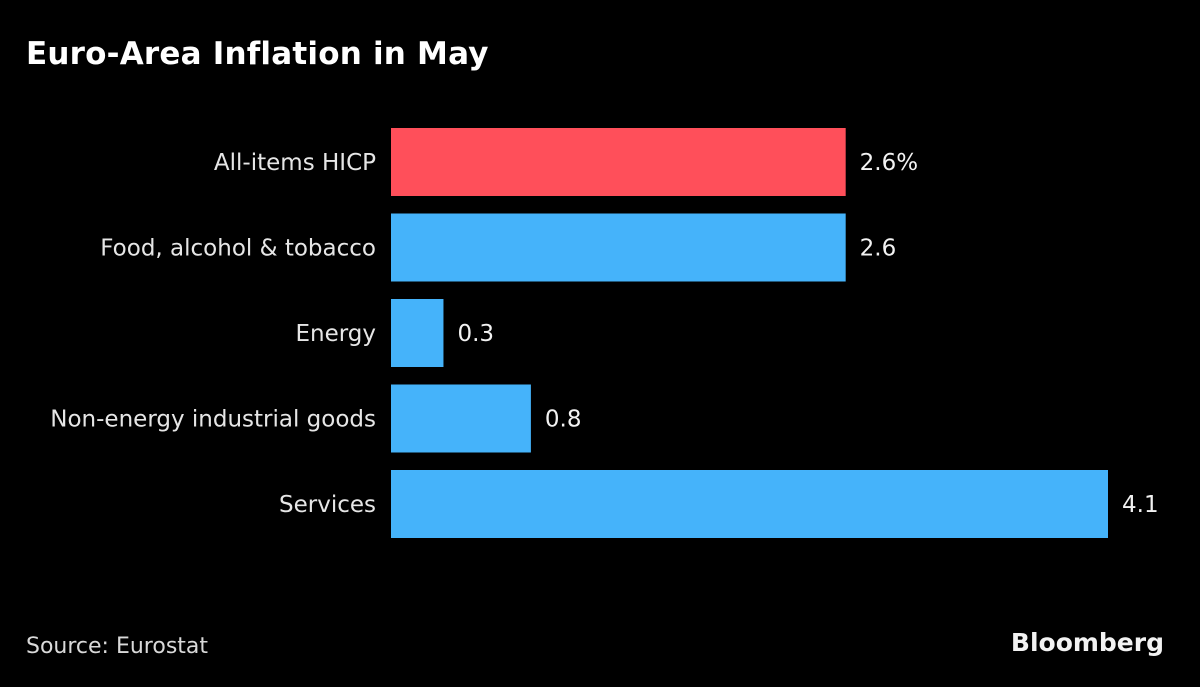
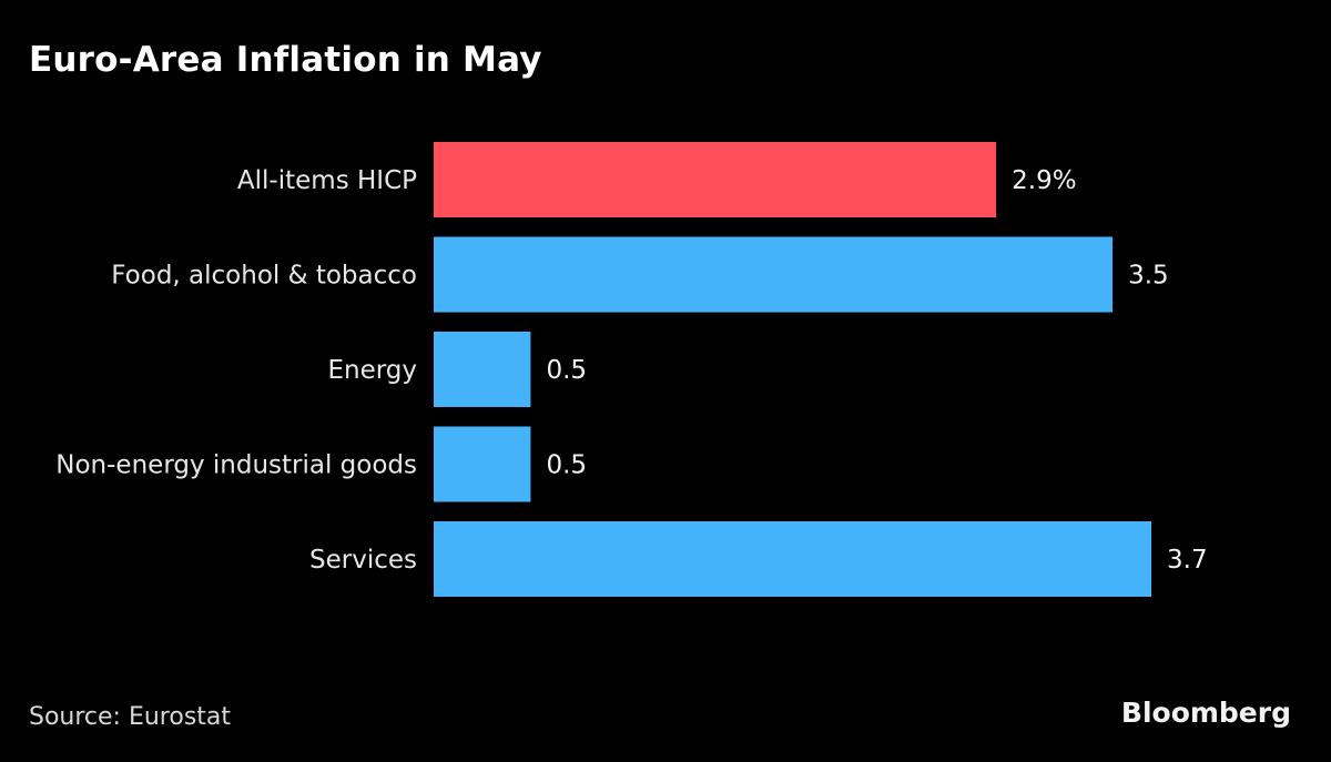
All-items HICP: 2.6% -> 2.9%
Food, alcohol & tobacco: 2.6 -> 3.5
Energy: 0.3 -> 0.5
Non-energy industrial goods: 0.8 -> 0.5
Services: 4.1 -> 3.7
